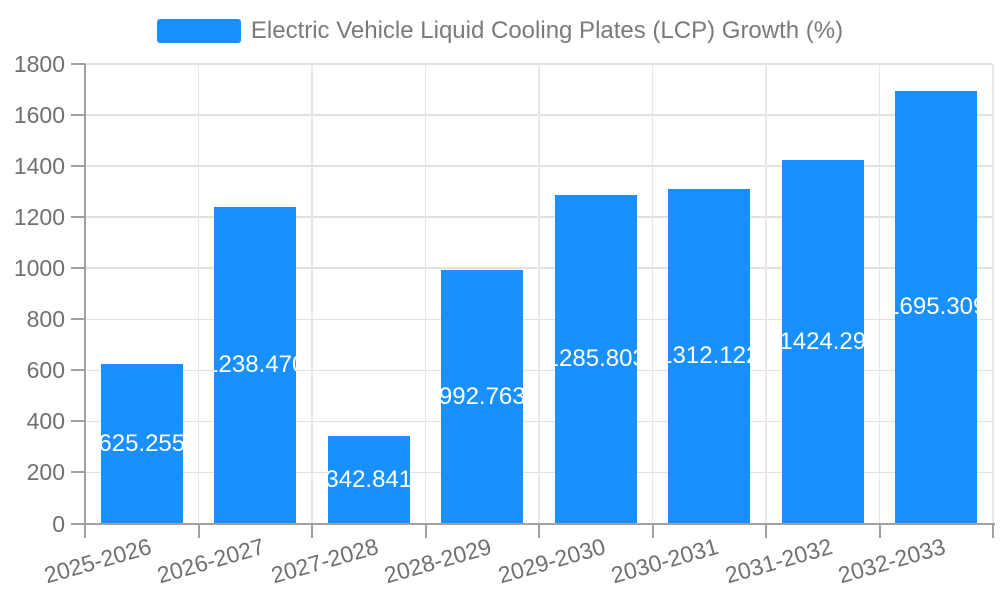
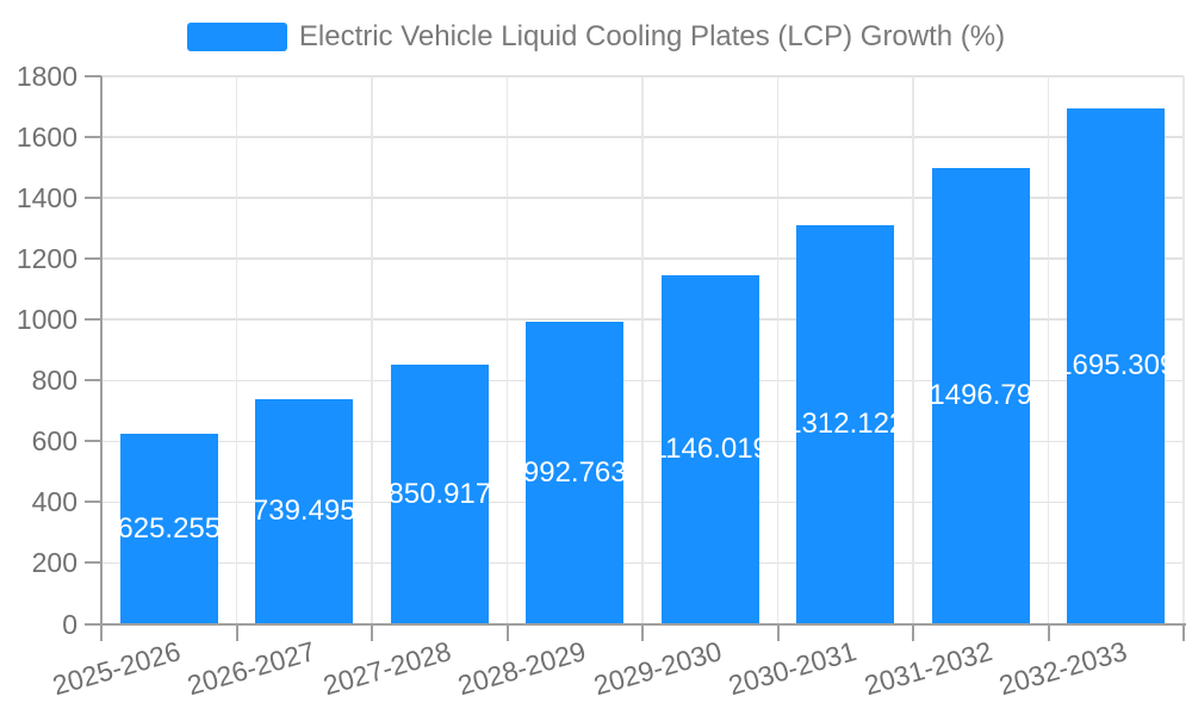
2026-2027: 1238.470 -> 739.495
2027-2028: 342.841 -> 850.917
2029-2030: 1285.803 -> 1146.019
2031-2032: 1424.29 -> 1496.79
